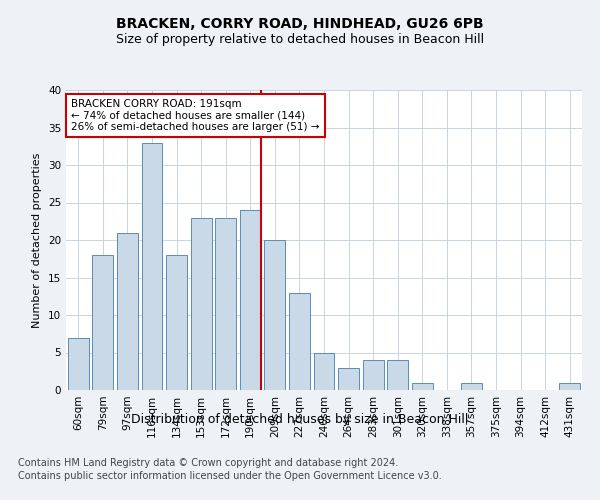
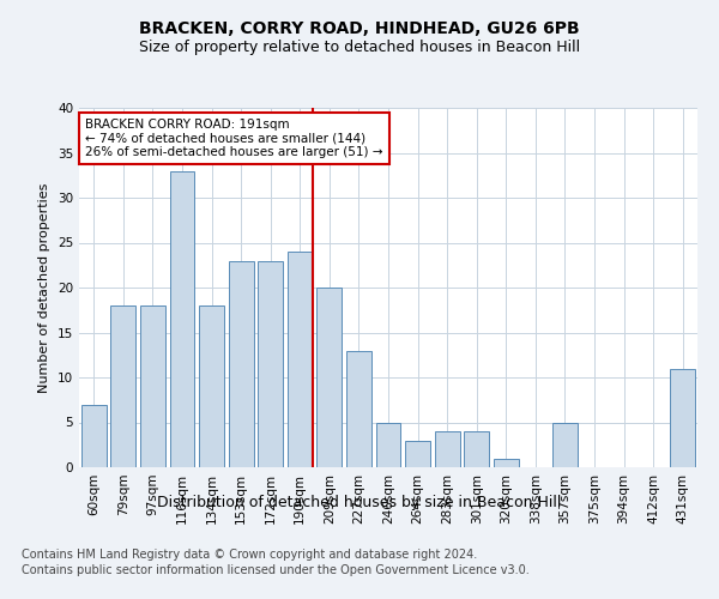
97sqm: 21 -> 18
357sqm: 1 -> 5
431sqm: 1 -> 11
